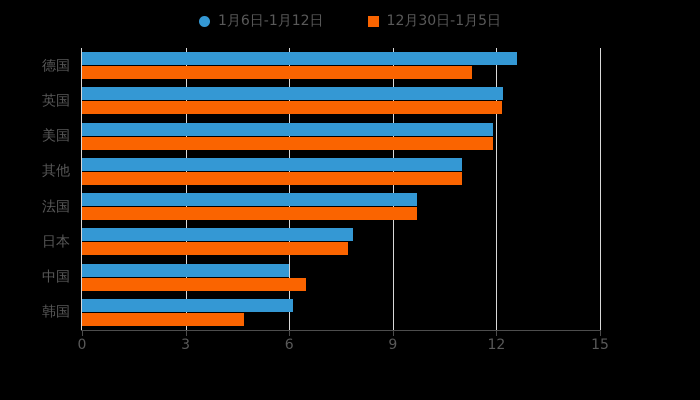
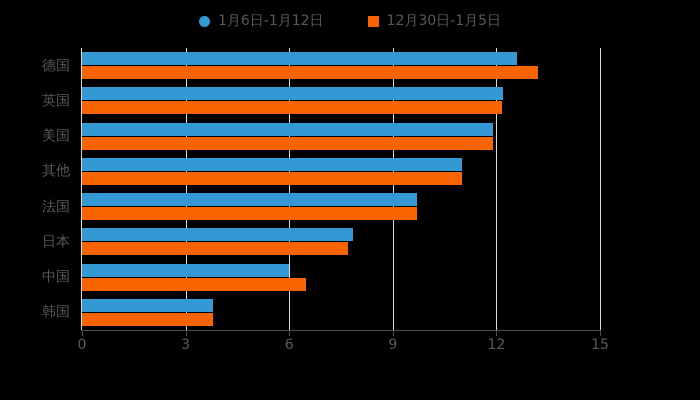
12月30日-1月5日/德国: 11.3 -> 13.2
1月6日-1月12日/韩国: 6.1 -> 3.8
12月30日-1月5日/韩国: 4.7 -> 3.8
